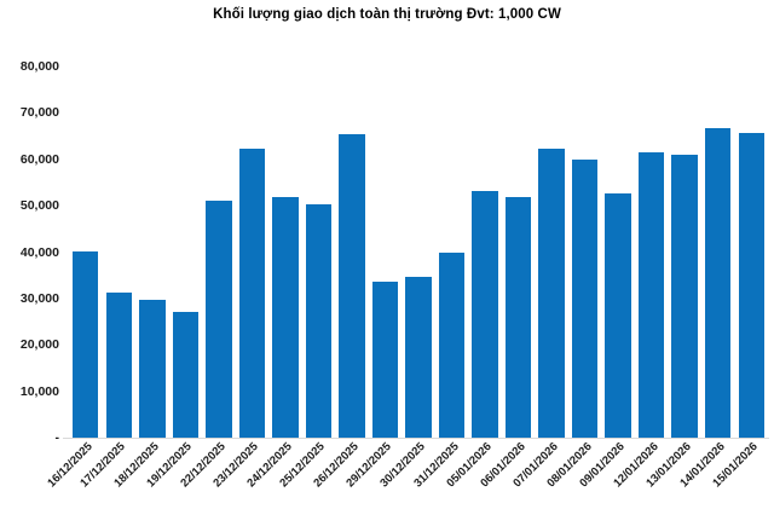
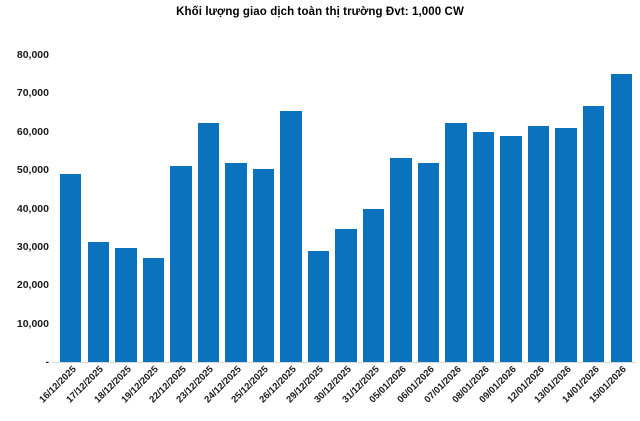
16/12/2025: 40000 -> 49000
29/12/2025: 34000 -> 29000
09/01/2026: 53000 -> 59000
15/01/2026: 66000 -> 75000
